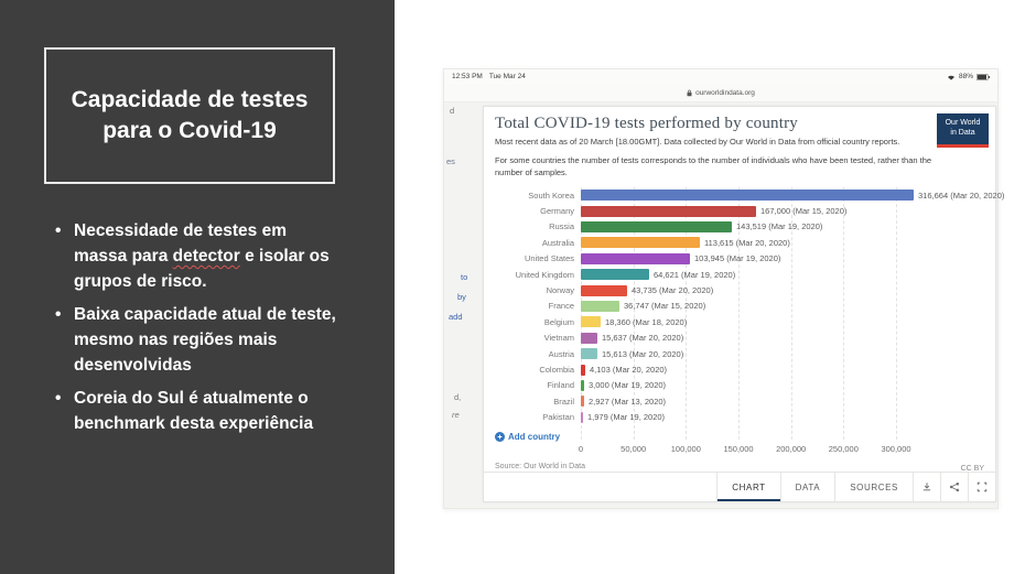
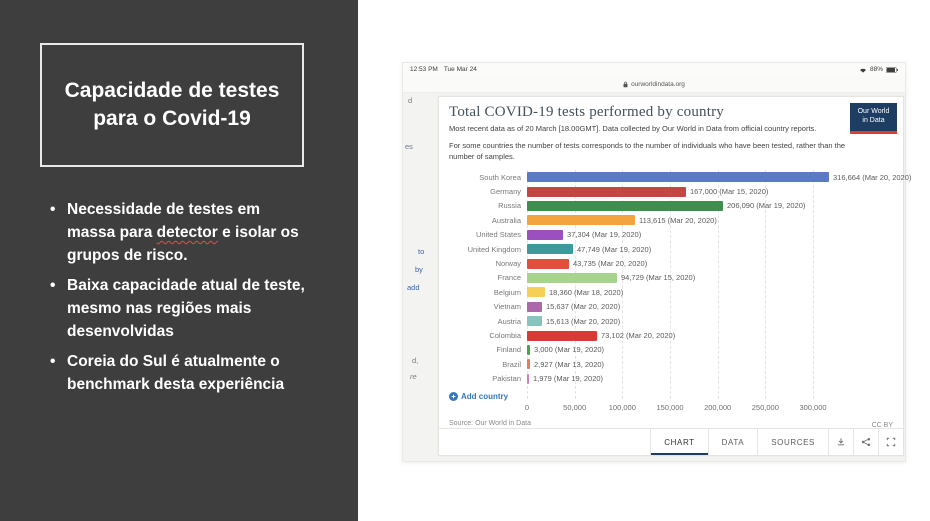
Russia: 143,519 -> 206,090
United States: 103,945 -> 37,304
United Kingdom: 64,621 -> 47,749
France: 36,747 -> 94,729
Colombia: 4,103 -> 73,102
